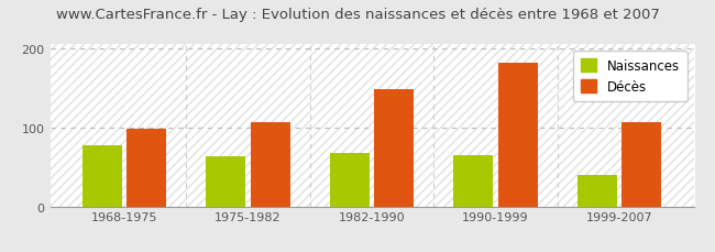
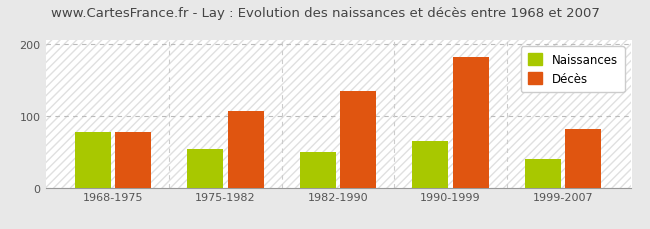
Décès/1968-1975: 98 -> 78
Naissances/1975-1982: 63 -> 54
Naissances/1982-1990: 68 -> 50
Décès/1982-1990: 148 -> 134
Décès/1999-2007: 107 -> 82
